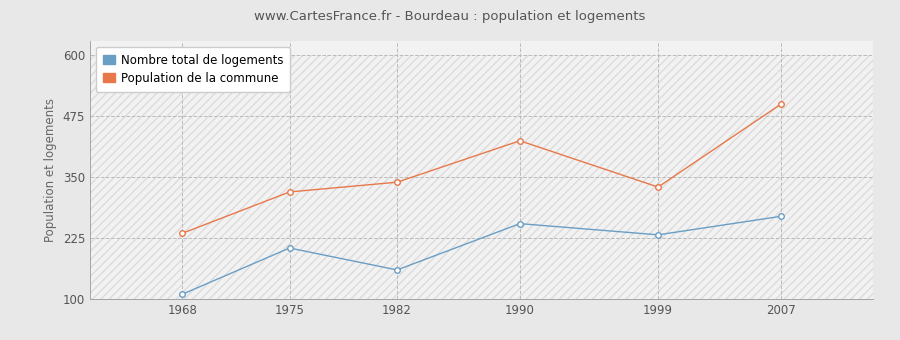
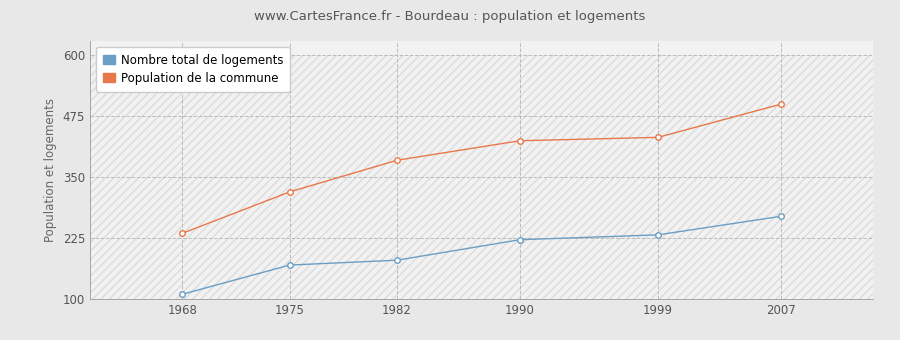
Nombre total de logements/1975: 205 -> 170
Nombre total de logements/1982: 160 -> 180
Population de la commune/1982: 340 -> 385
Nombre total de logements/1990: 255 -> 222
Population de la commune/1999: 330 -> 432
